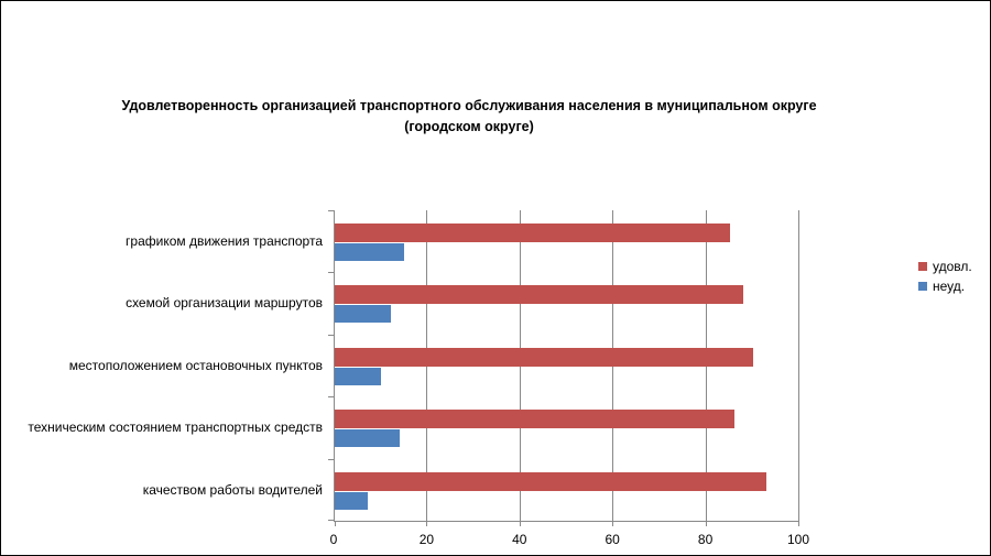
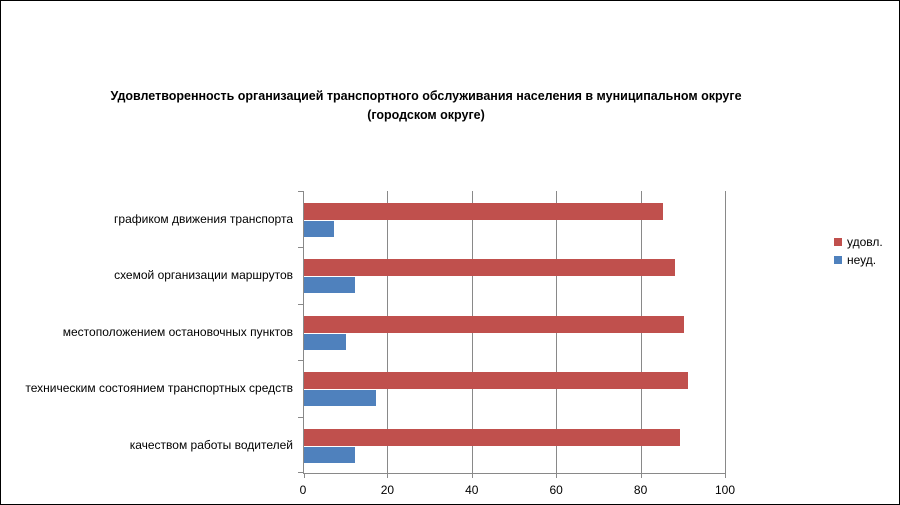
неуд./графиком движения транспорта: 15 -> 7
удовл./техническим состоянием транспортных средств: 86 -> 91
неуд./техническим состоянием транспортных средств: 14 -> 17
удовл./качеством работы водителей: 93 -> 89
неуд./качеством работы водителей: 7 -> 12
